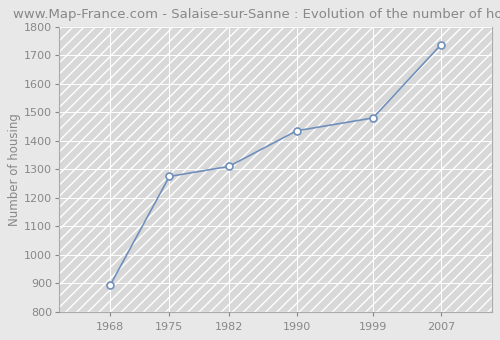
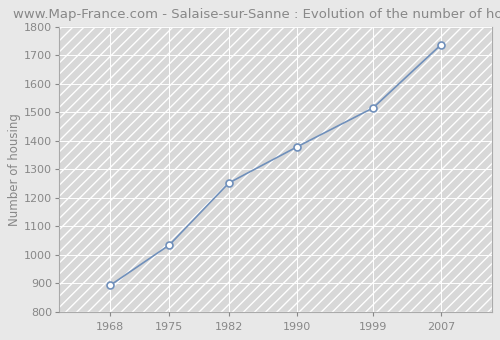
1975: 1275 -> 1035
1982: 1310 -> 1252
1990: 1435 -> 1378
1999: 1480 -> 1515
